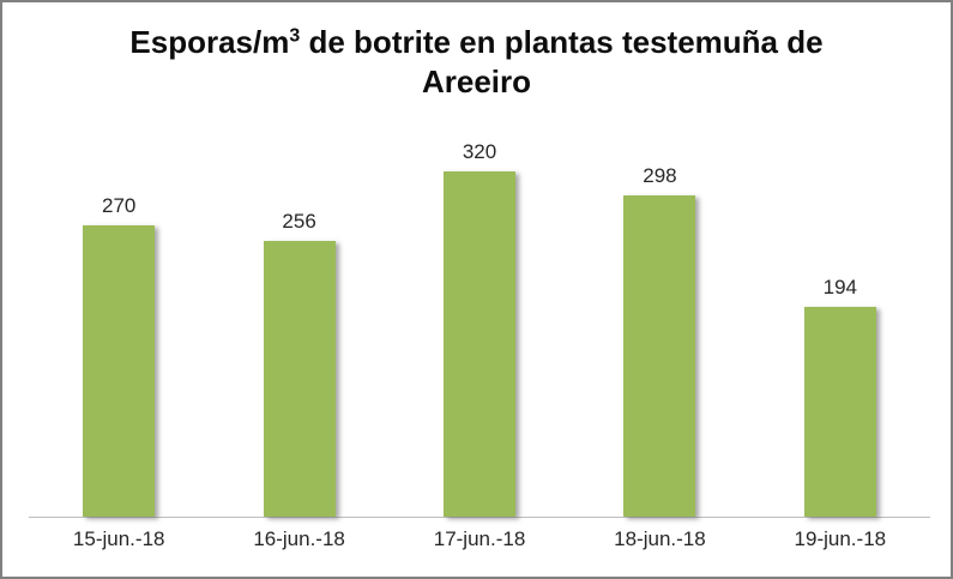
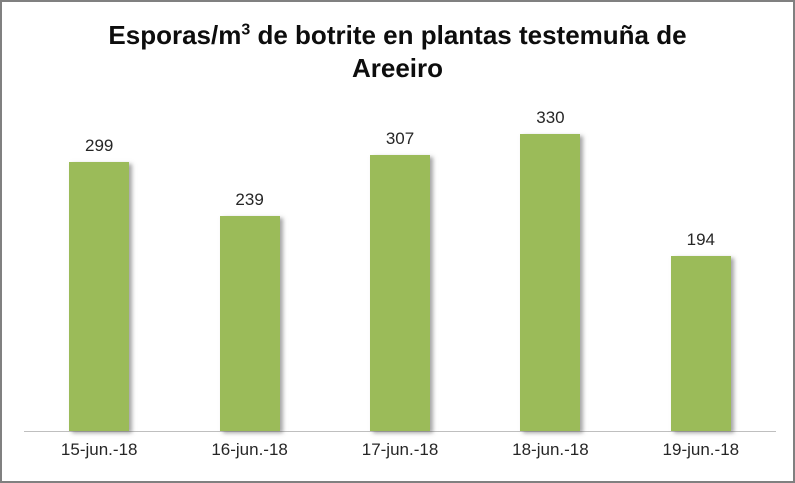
15-jun.-18: 270 -> 299
16-jun.-18: 256 -> 239
17-jun.-18: 320 -> 307
18-jun.-18: 298 -> 330
